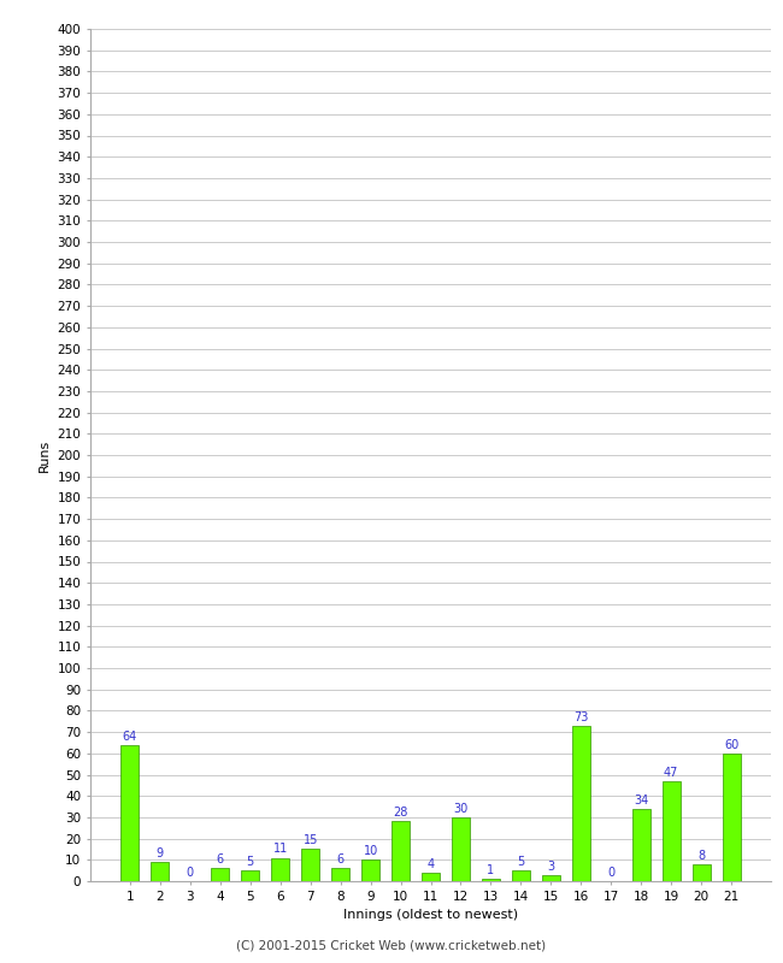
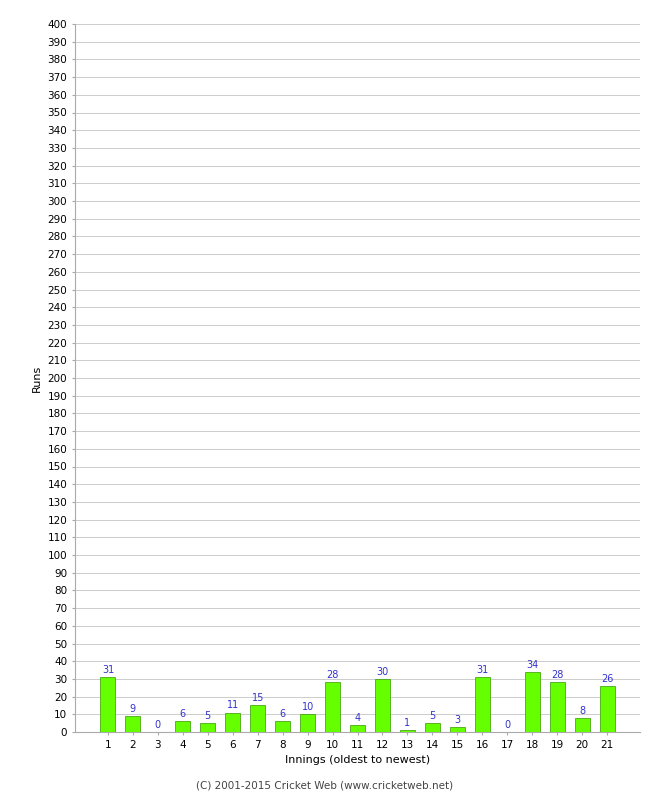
1: 64 -> 31
16: 73 -> 31
19: 47 -> 28
21: 60 -> 26
